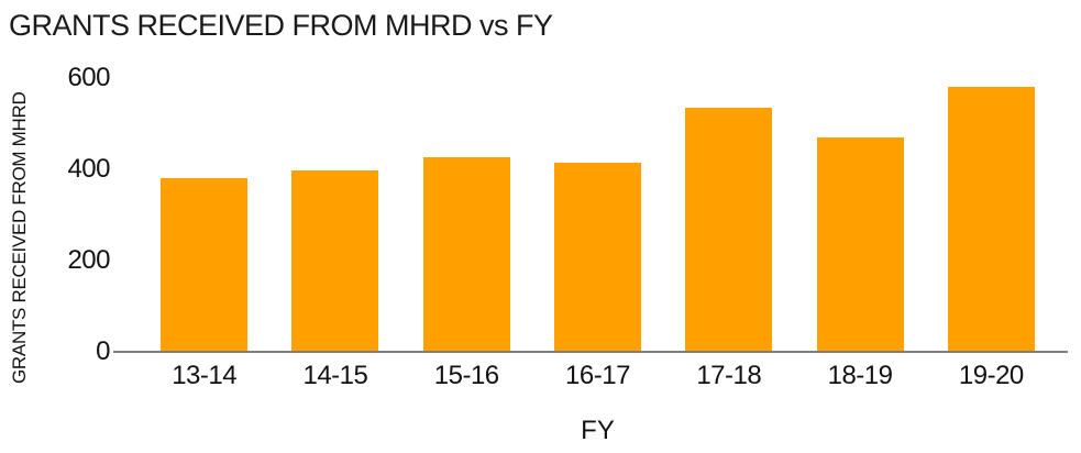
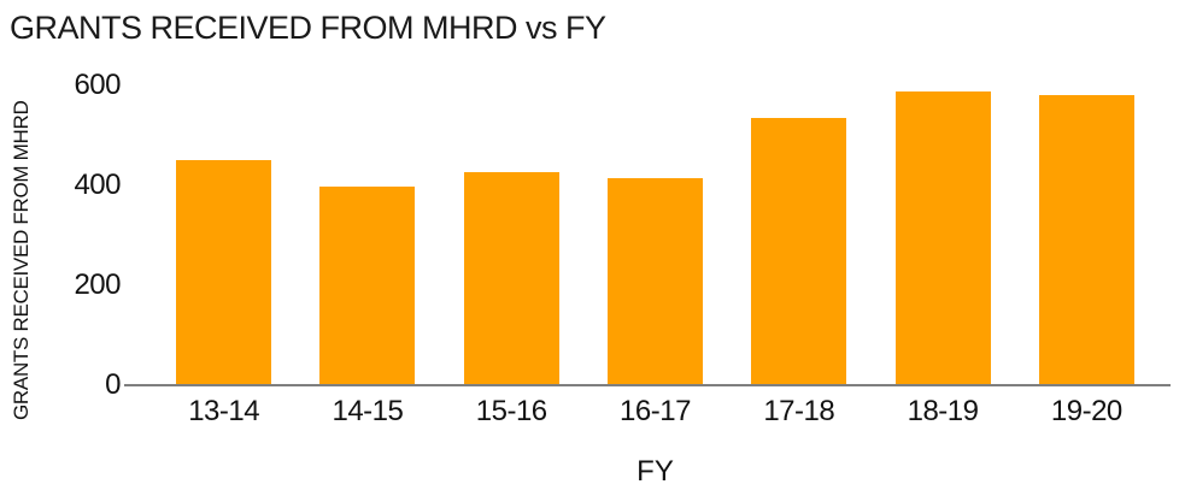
13-14: 380 -> 450
18-19: 470 -> 590
